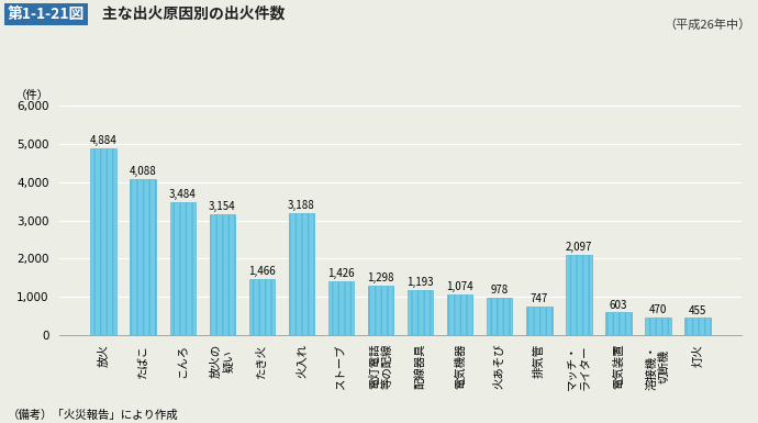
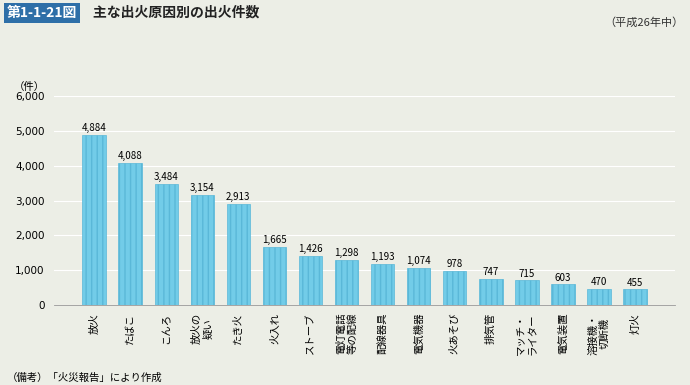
たき火: 1,466 -> 2,913
火入れ: 3,188 -> 1,665
マッチ・ ライター: 2,097 -> 715
